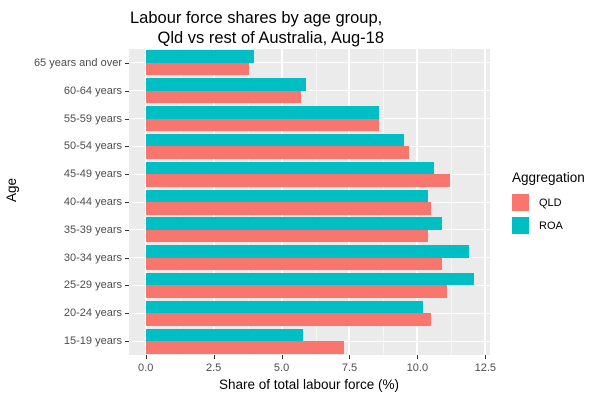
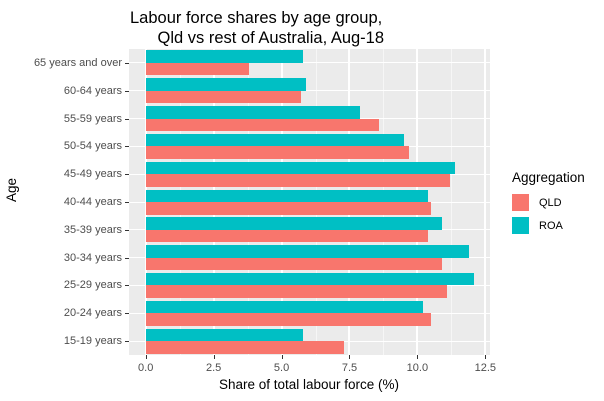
ROA/45-49 years: 10.6 -> 11.4
ROA/55-59 years: 8.6 -> 7.9
ROA/65 years and over: 4.0 -> 5.8
